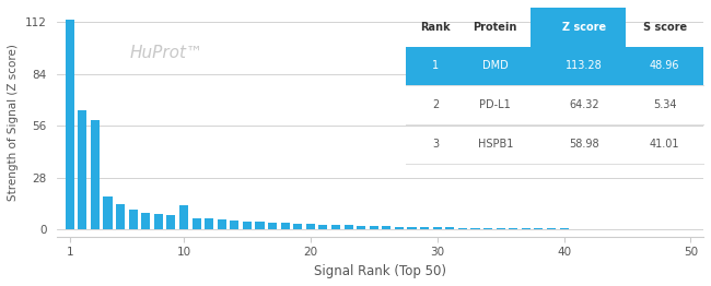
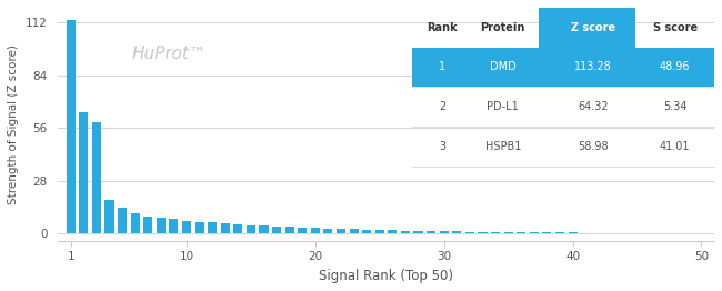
10: 13 -> 7
